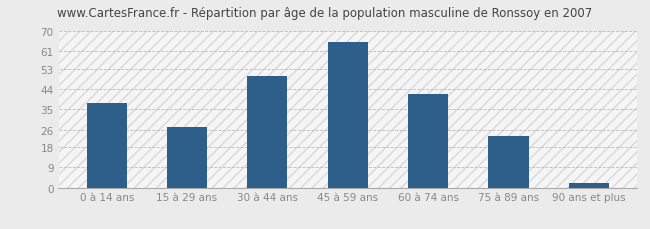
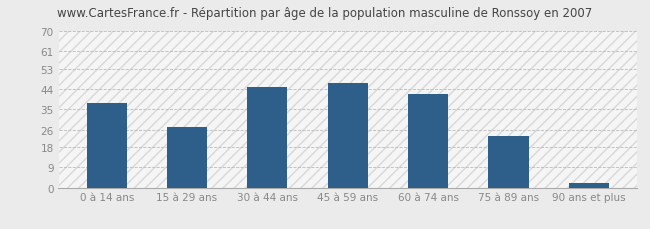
30 à 44 ans: 50 -> 45
45 à 59 ans: 65 -> 47
